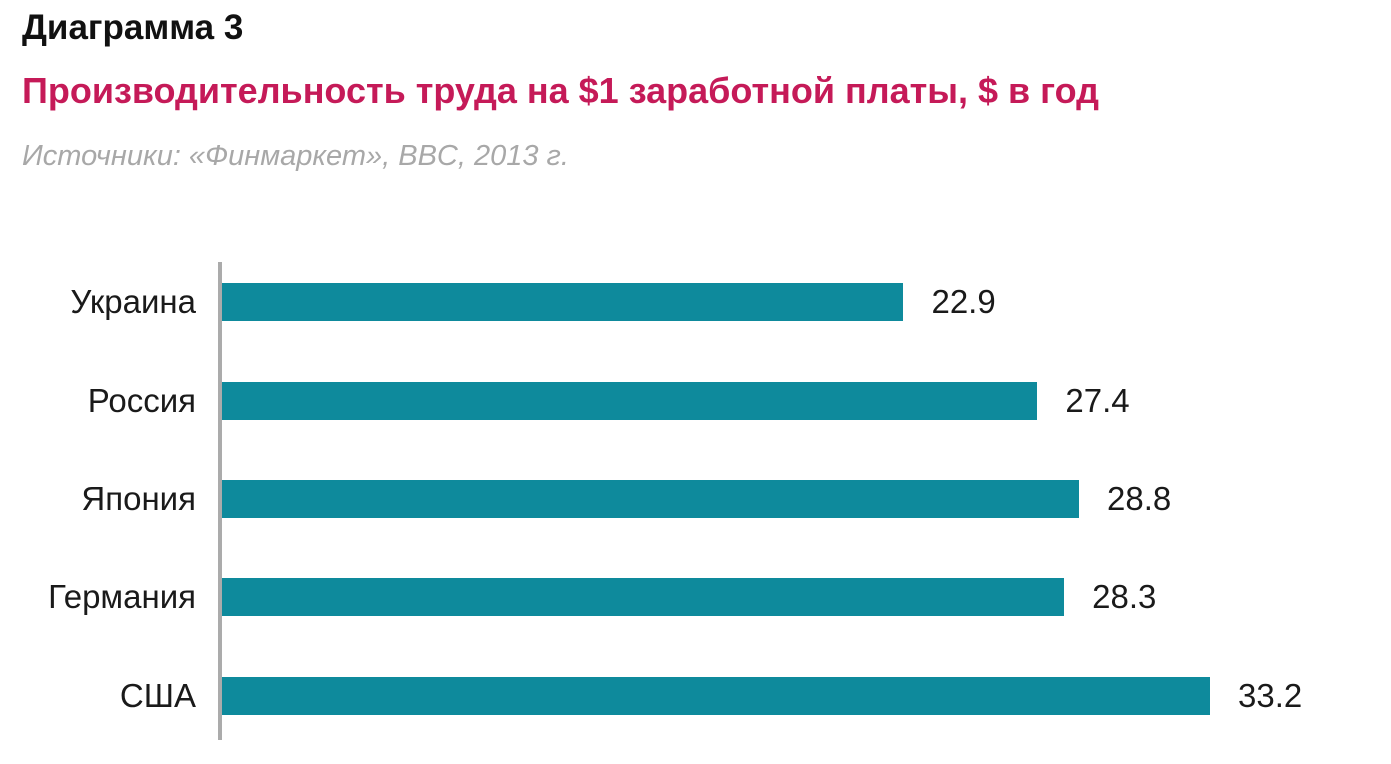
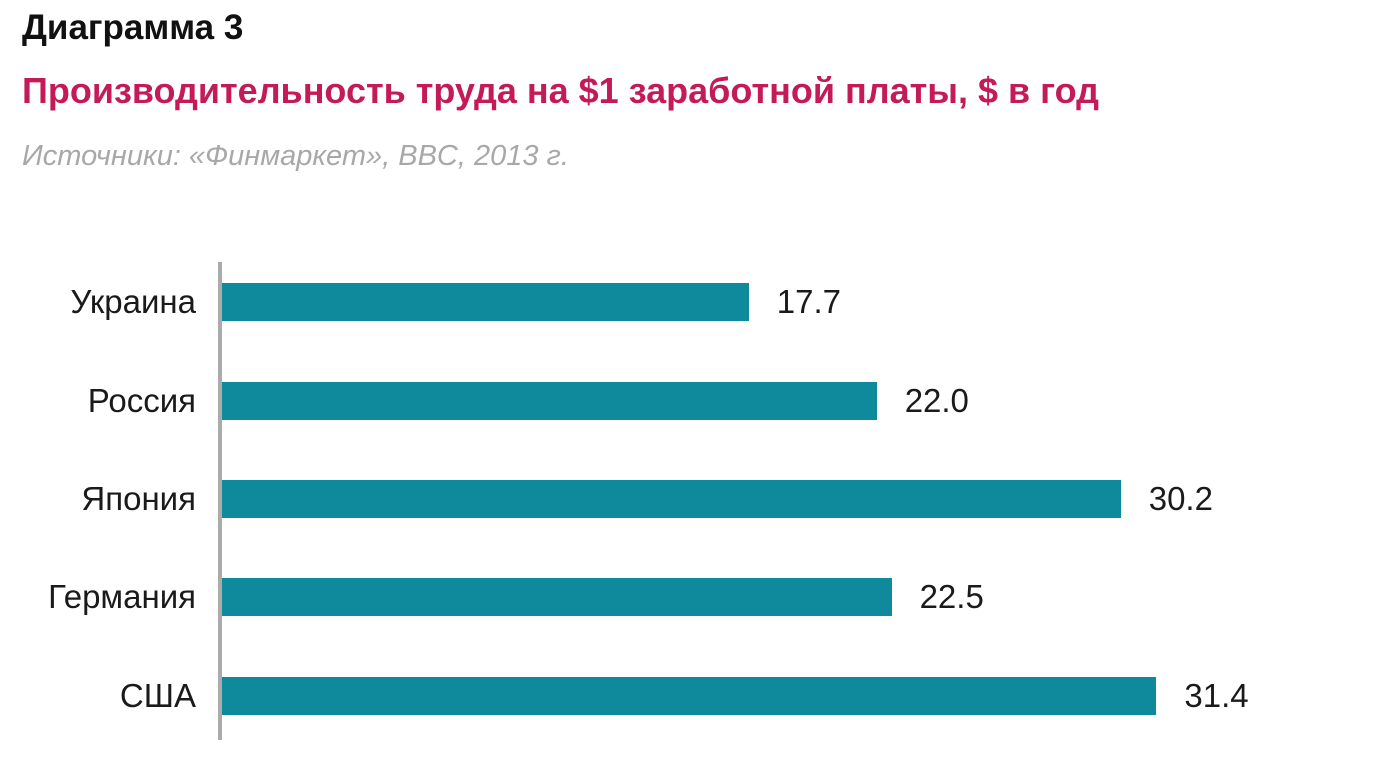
Украина: 22.9 -> 17.7
Россия: 27.4 -> 22.0
Япония: 28.8 -> 30.2
Германия: 28.3 -> 22.5
США: 33.2 -> 31.4
